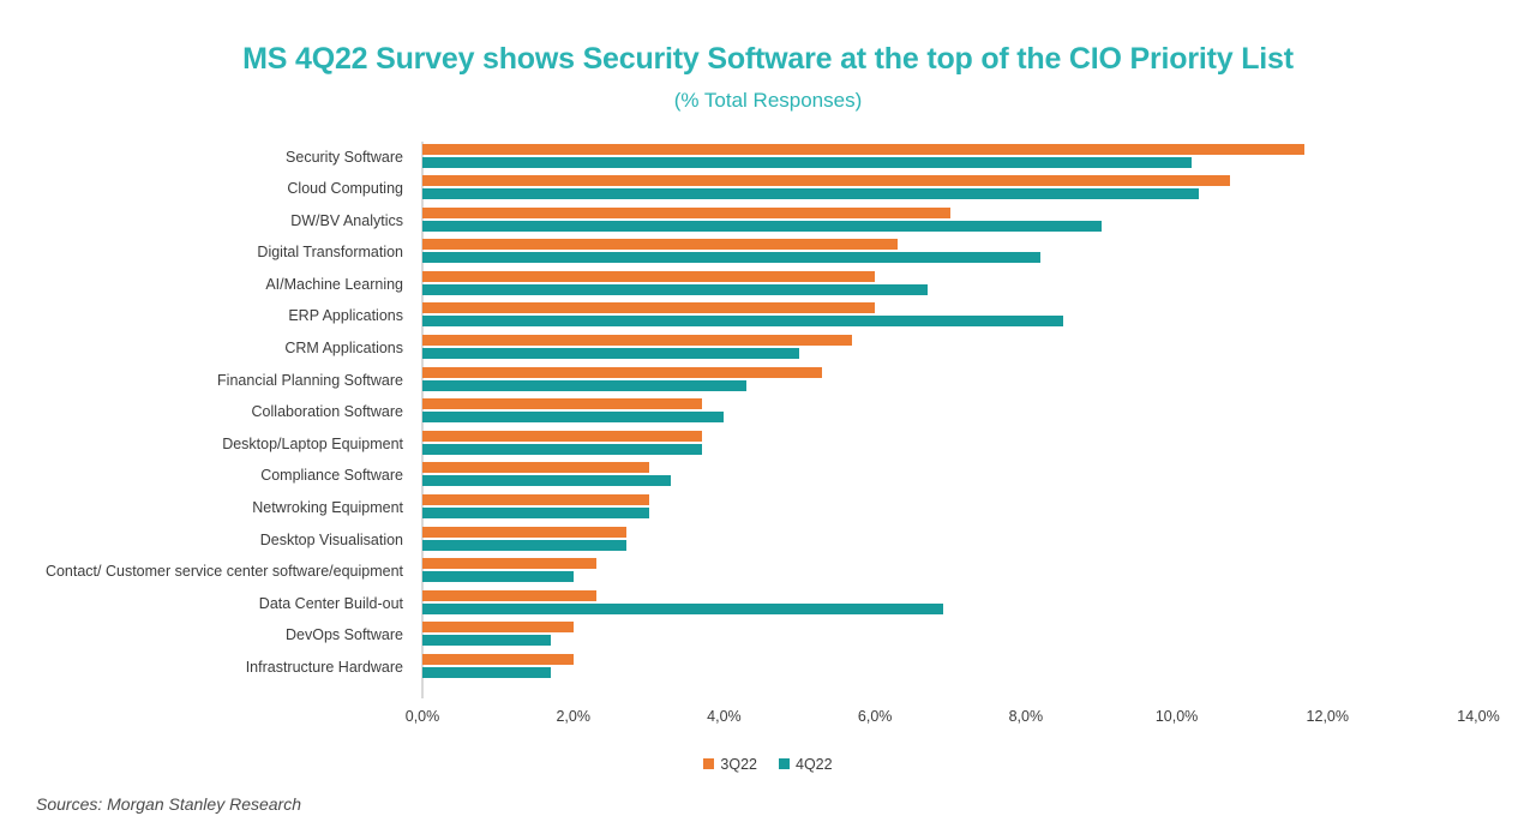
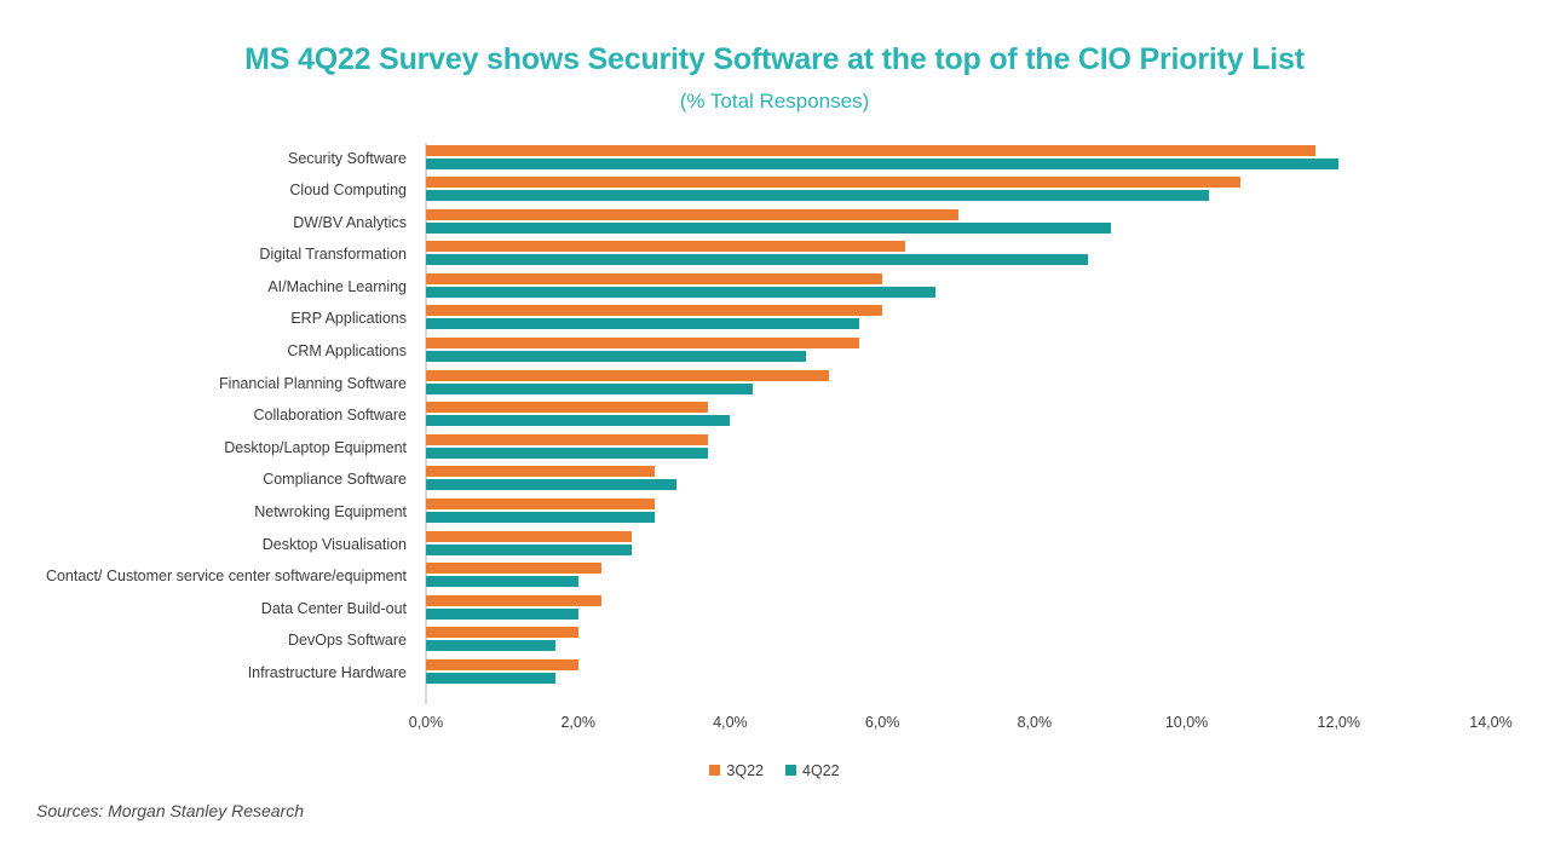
4Q22/Security Software: 10,2% -> 12,0%
4Q22/Digital Transformation: 8,2% -> 8,7%
4Q22/ERP Applications: 8,5% -> 5,7%
4Q22/Data Center Build-out: 6,9% -> 2,0%
